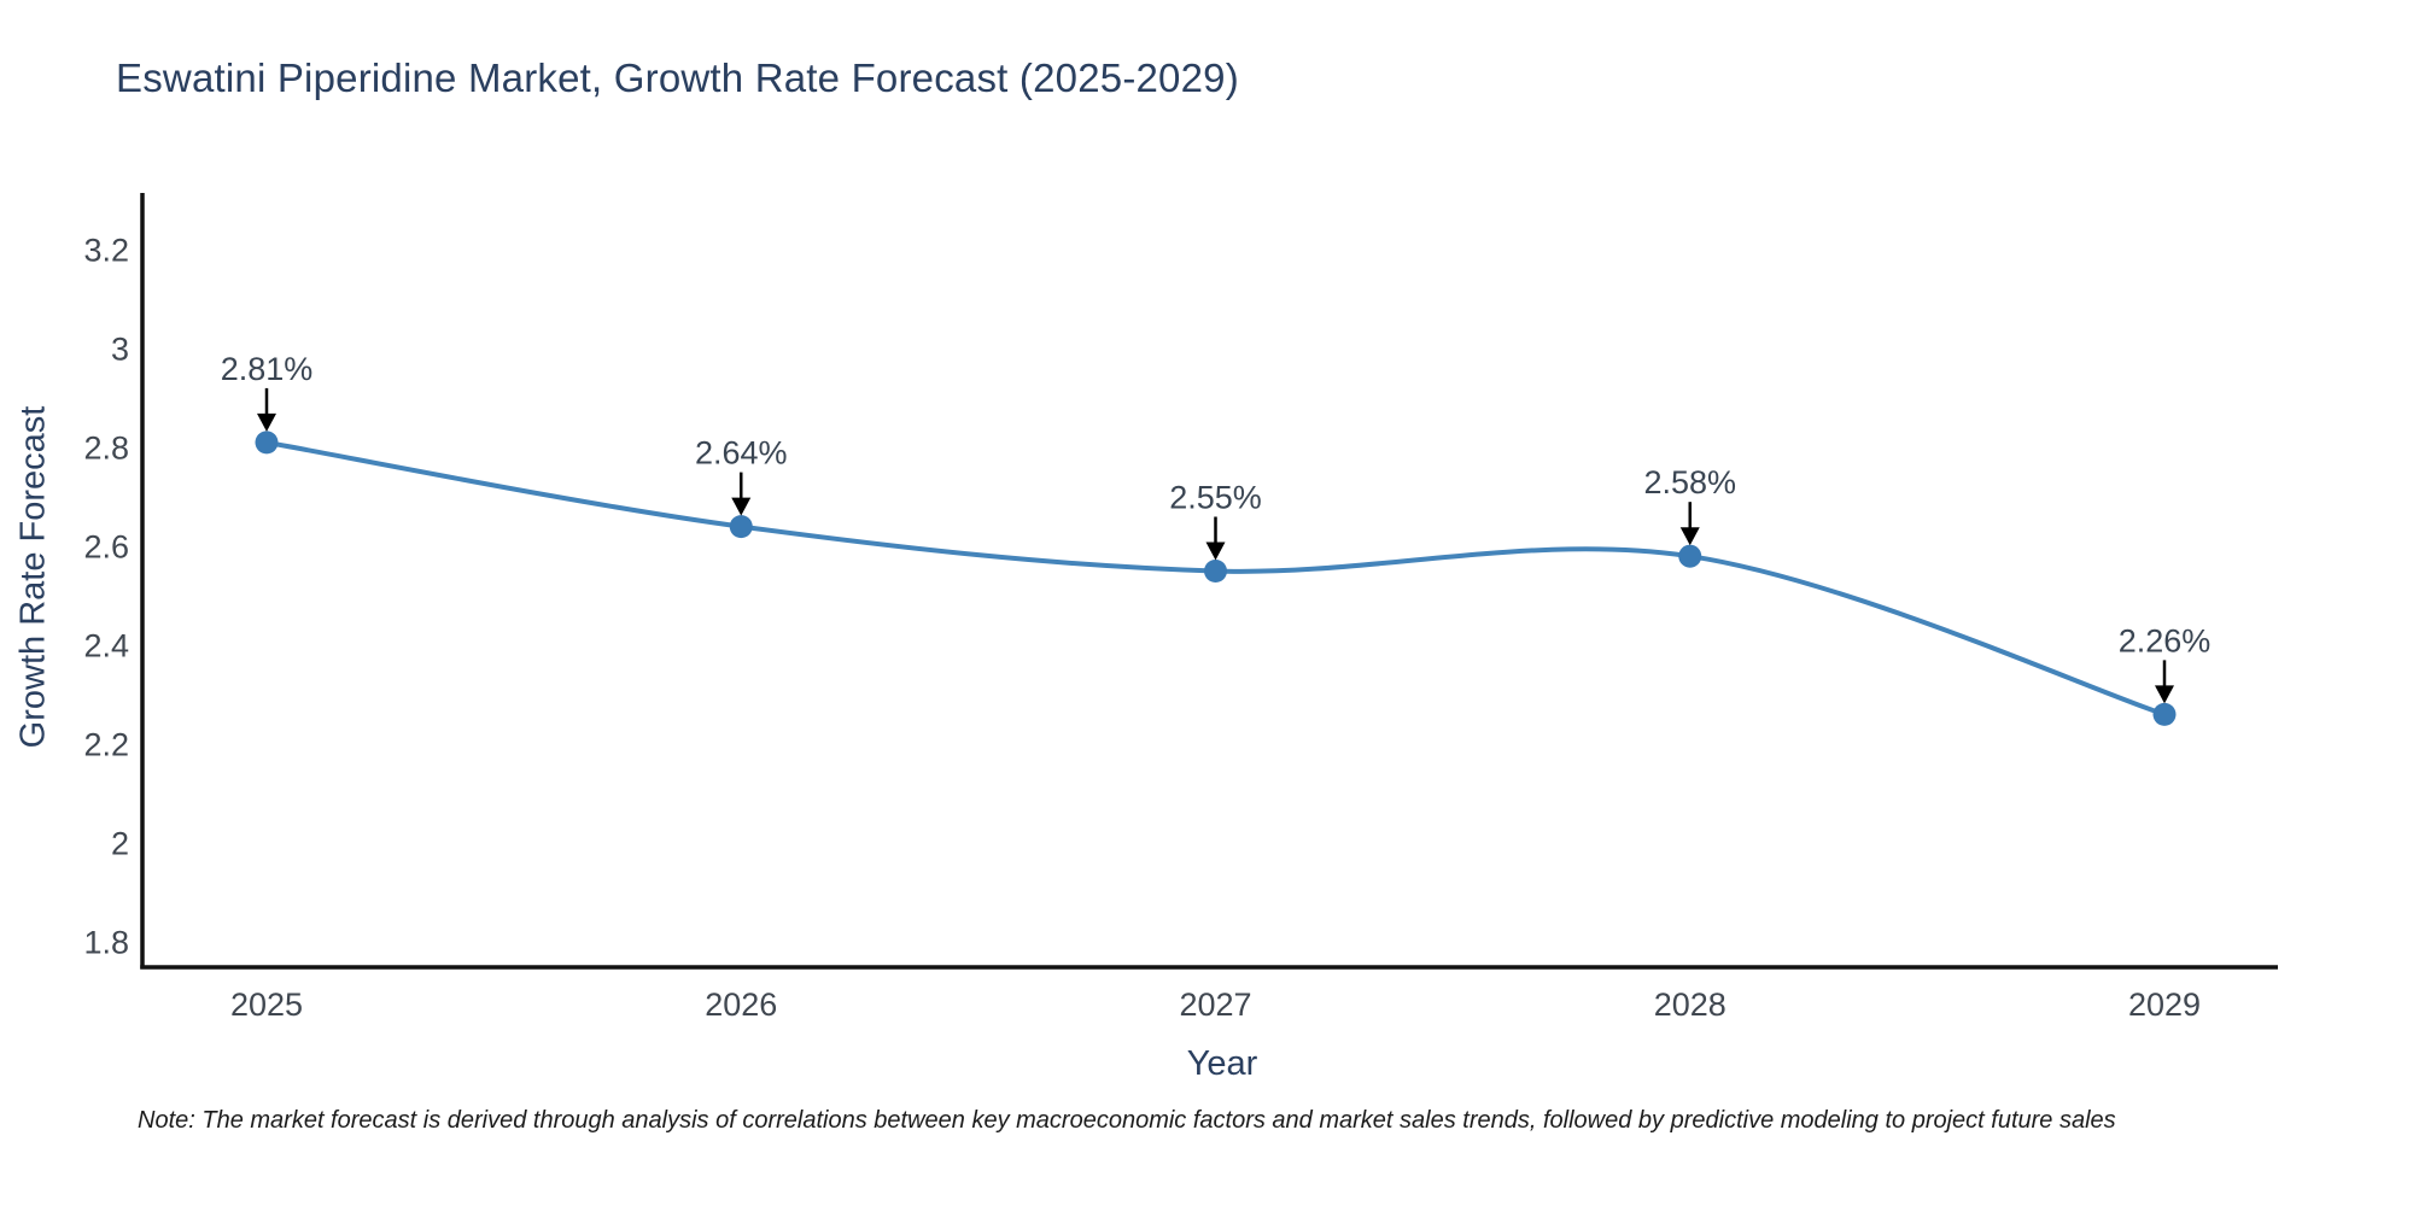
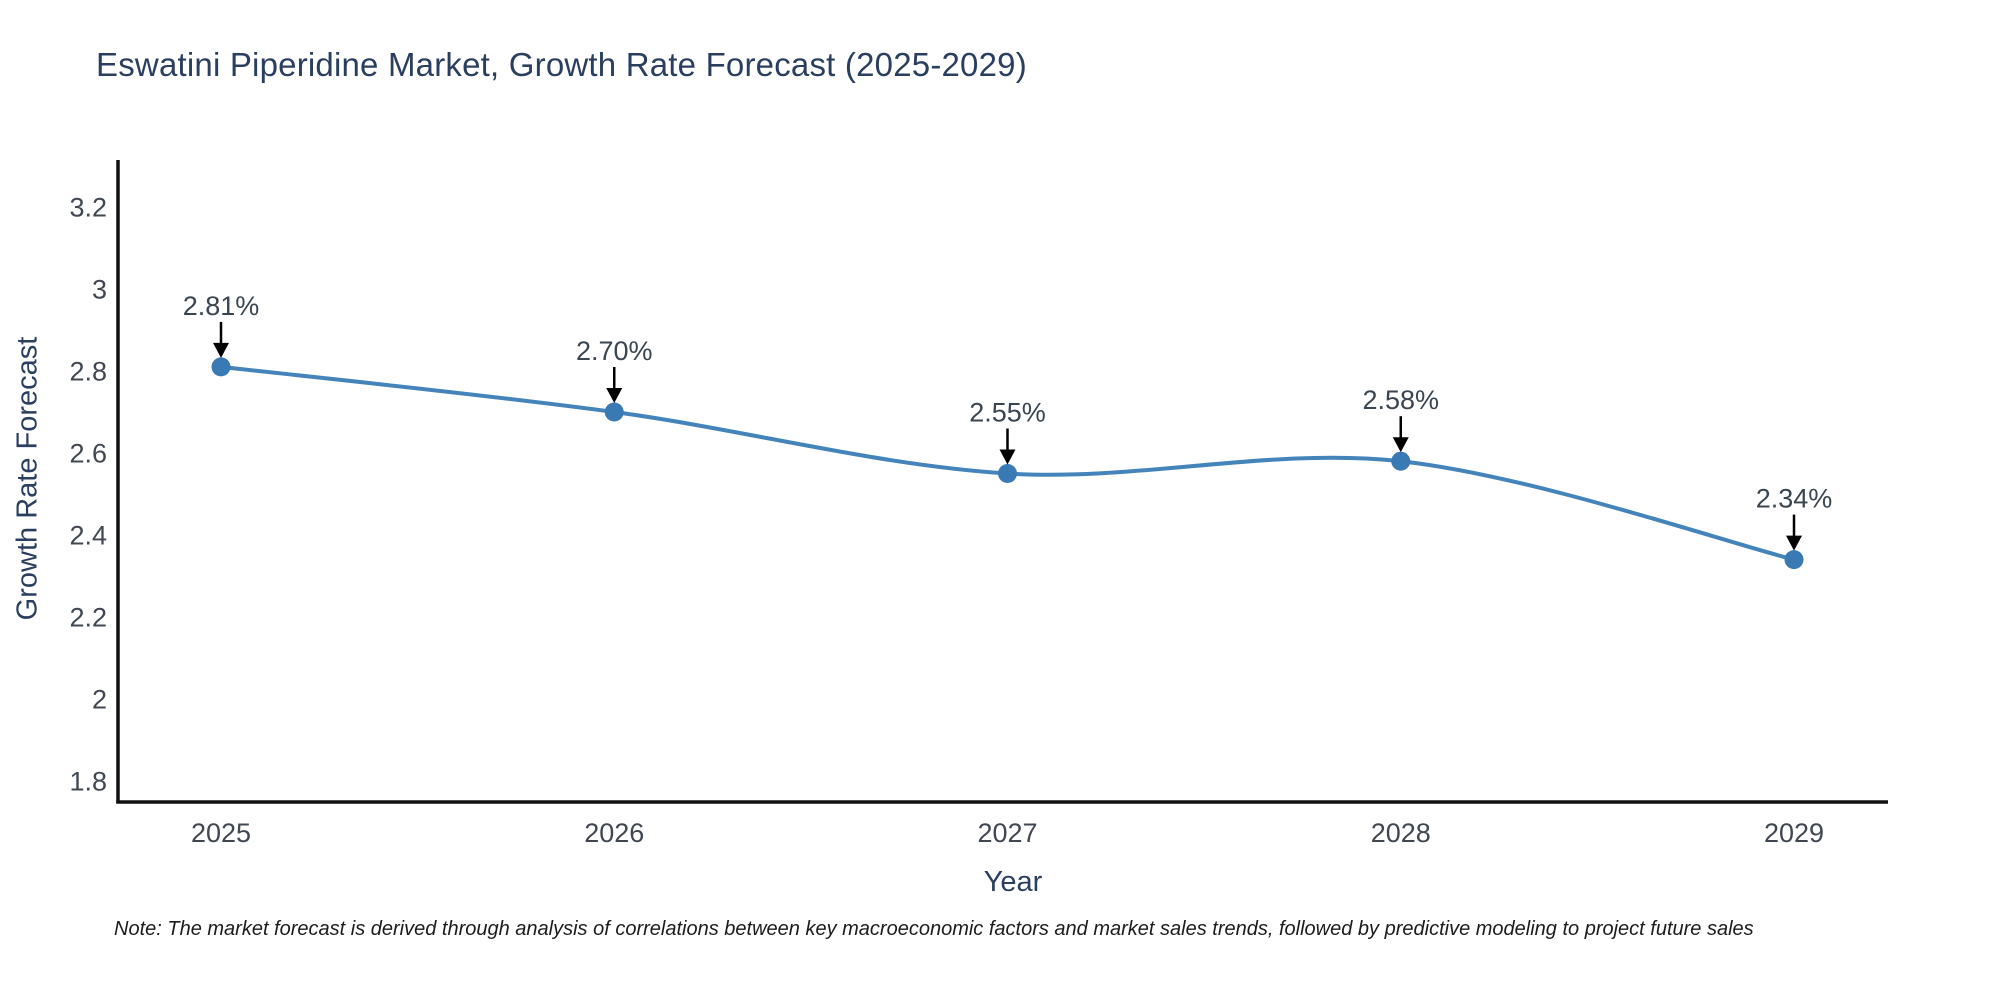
2026: 2.64% -> 2.70%
2029: 2.26% -> 2.34%
